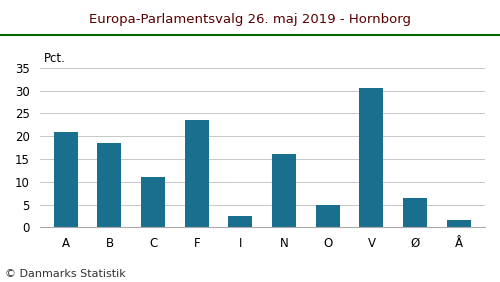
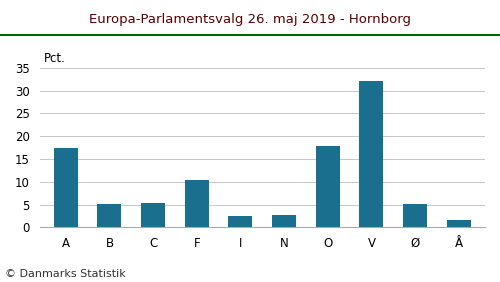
A: 21.0 -> 17.5
B: 18.5 -> 5.2
C: 11.0 -> 5.3
F: 23.5 -> 10.3
N: 16.0 -> 2.8
O: 5.0 -> 17.8
V: 30.5 -> 32.2
Ø: 6.5 -> 5.1
